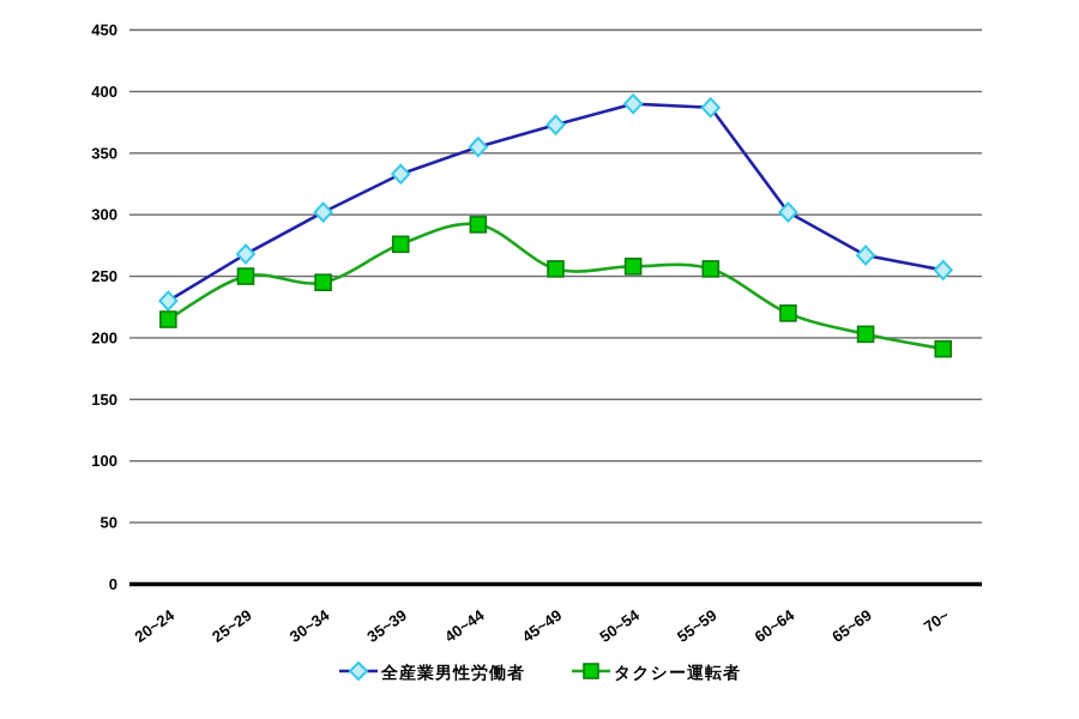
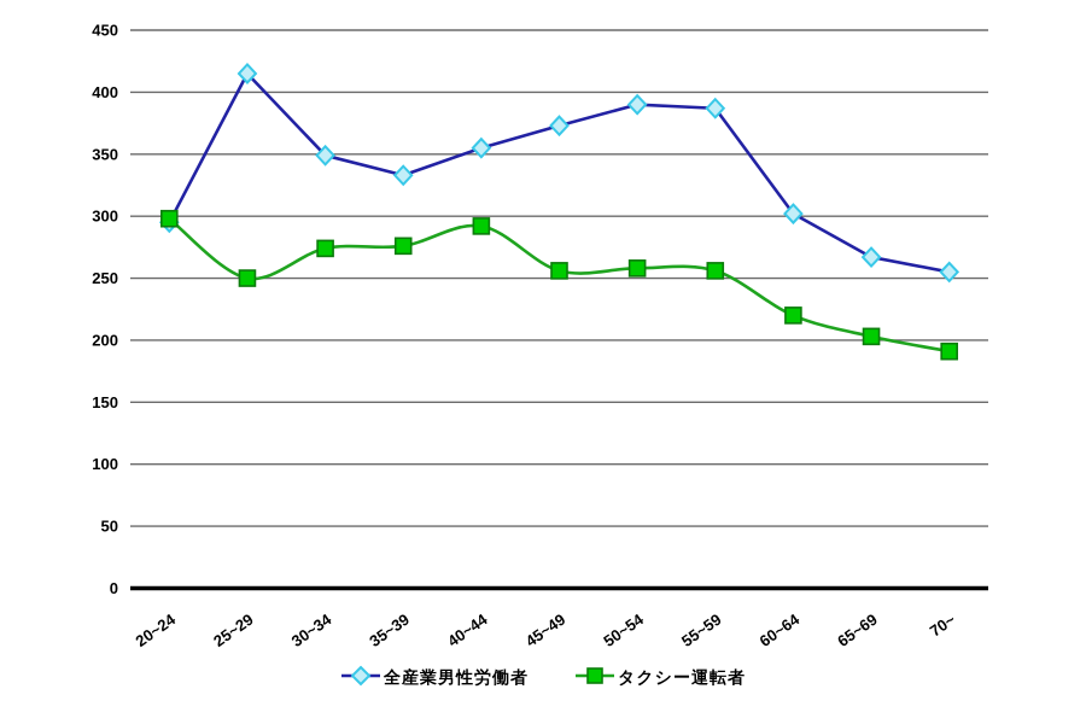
全産業男性労働者/20~24: 230 -> 295
タクシー運転者/20~24: 215 -> 298
全産業男性労働者/25~29: 268 -> 415
全産業男性労働者/30~34: 302 -> 349
タクシー運転者/30~34: 245 -> 274
